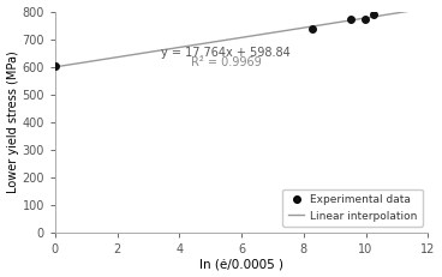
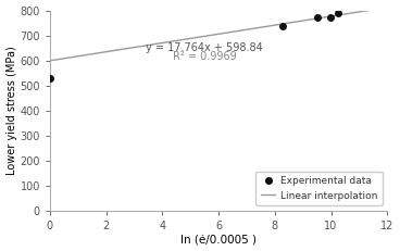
Experimental data/0: 601 -> 530
